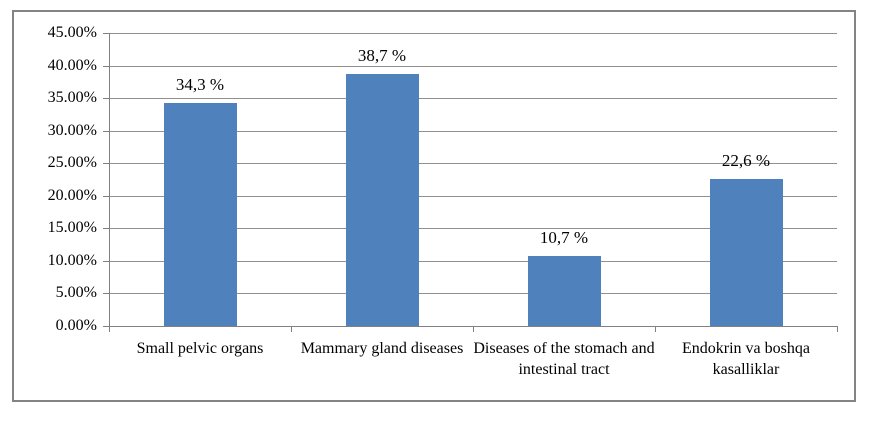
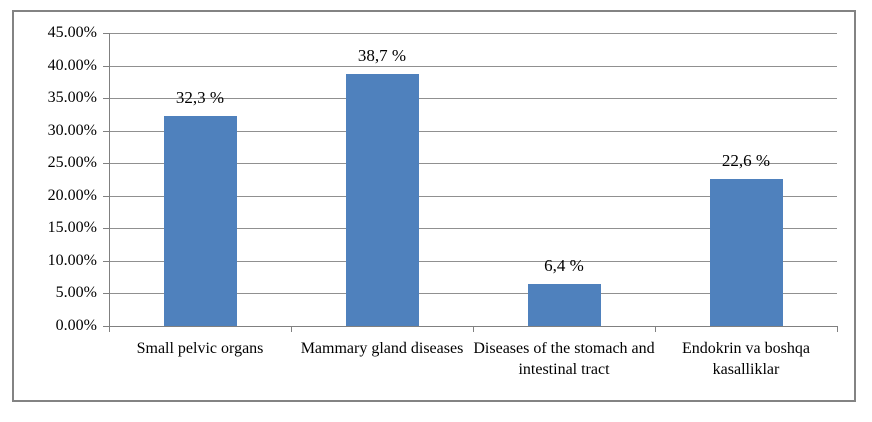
Small pelvic organs: 34,3 -> 32,3
Diseases of the stomach and intestinal tract: 10,7 -> 6,4
